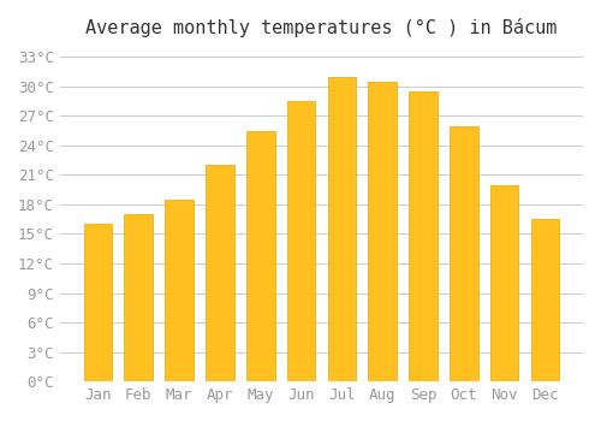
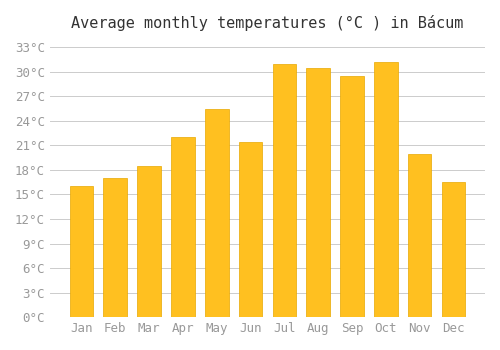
Jun: 28.5°C -> 21.4°C
Oct: 26.0°C -> 31.2°C
